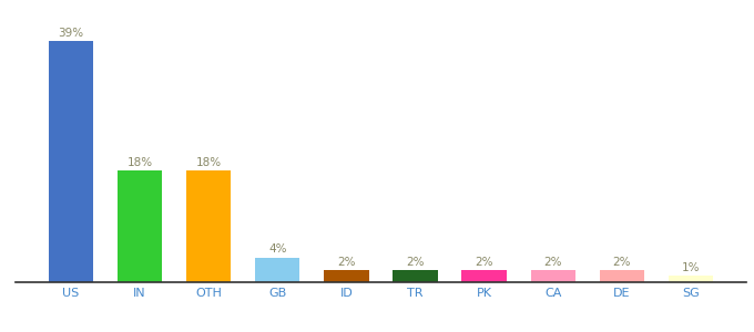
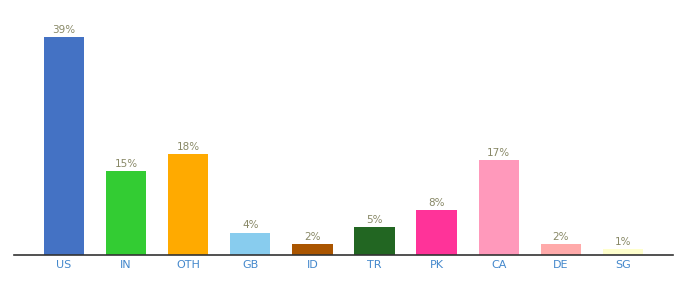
IN: 18% -> 15%
TR: 2% -> 5%
PK: 2% -> 8%
CA: 2% -> 17%
